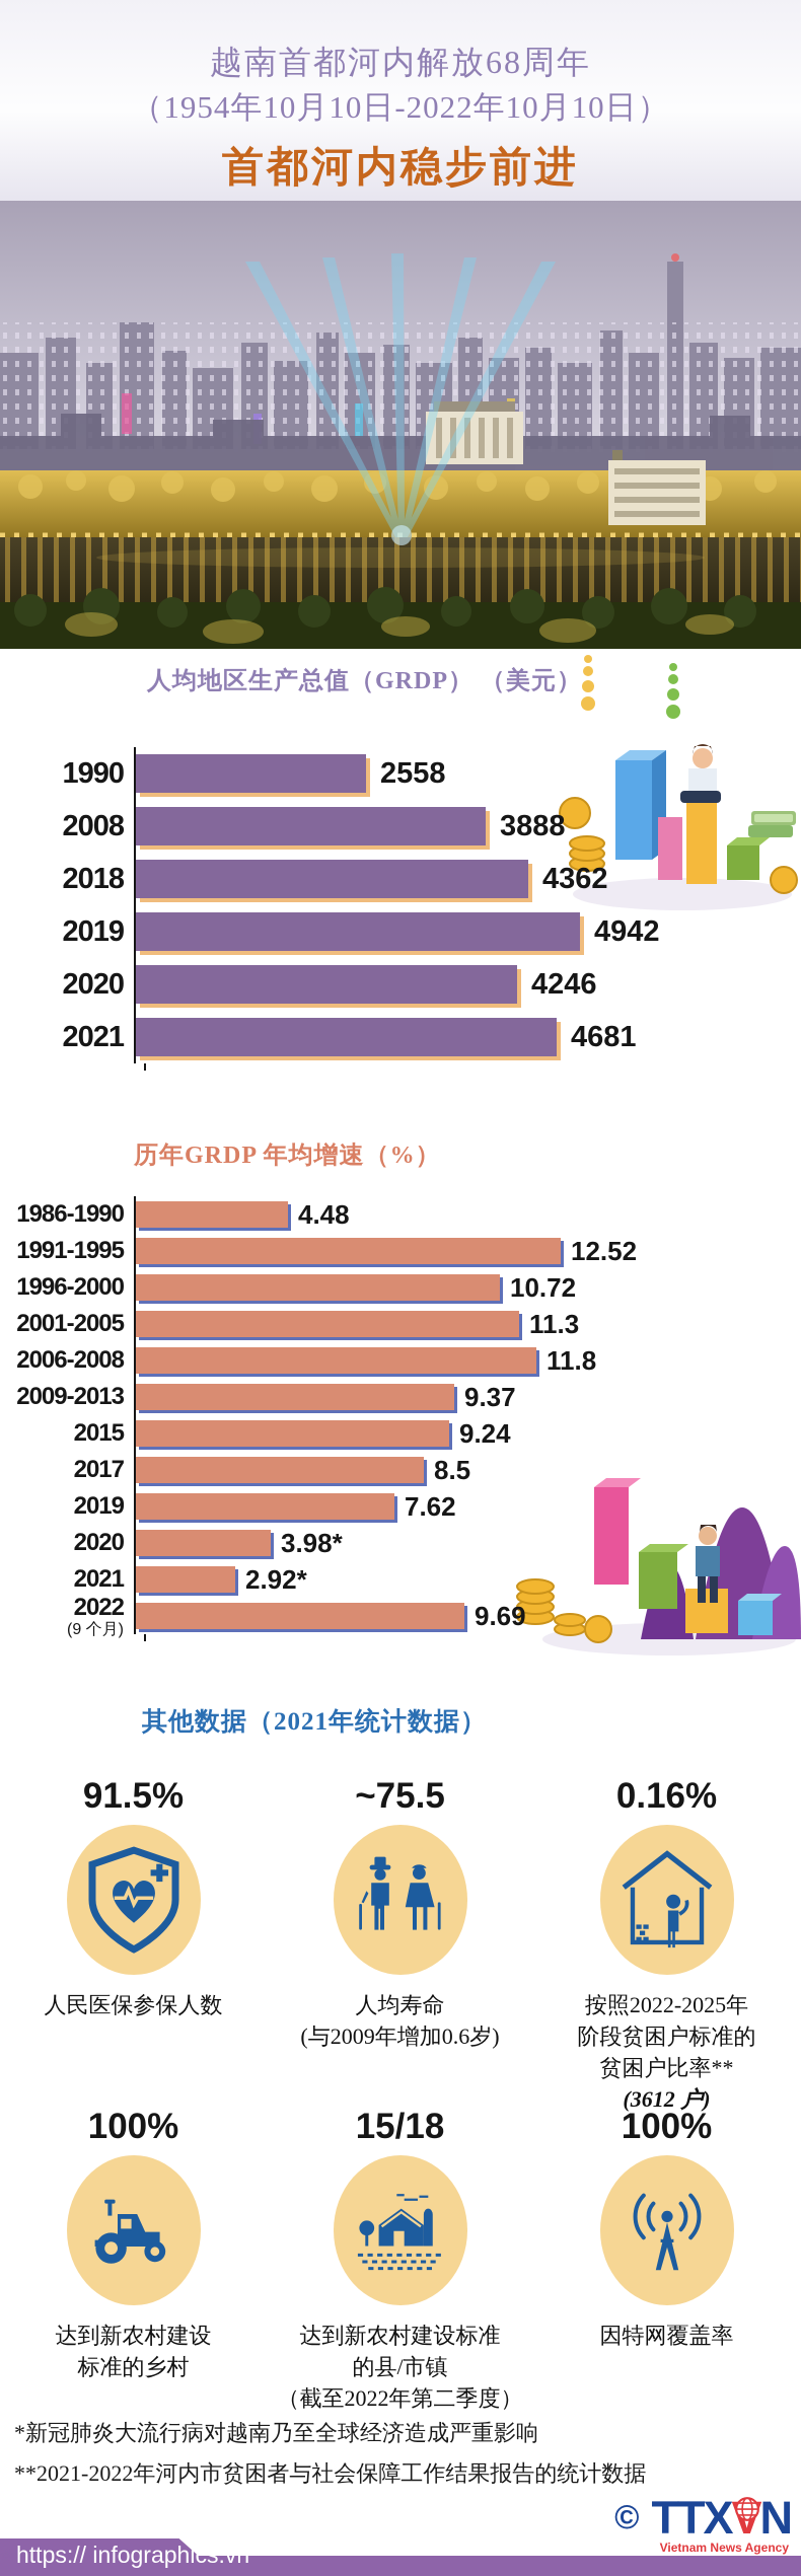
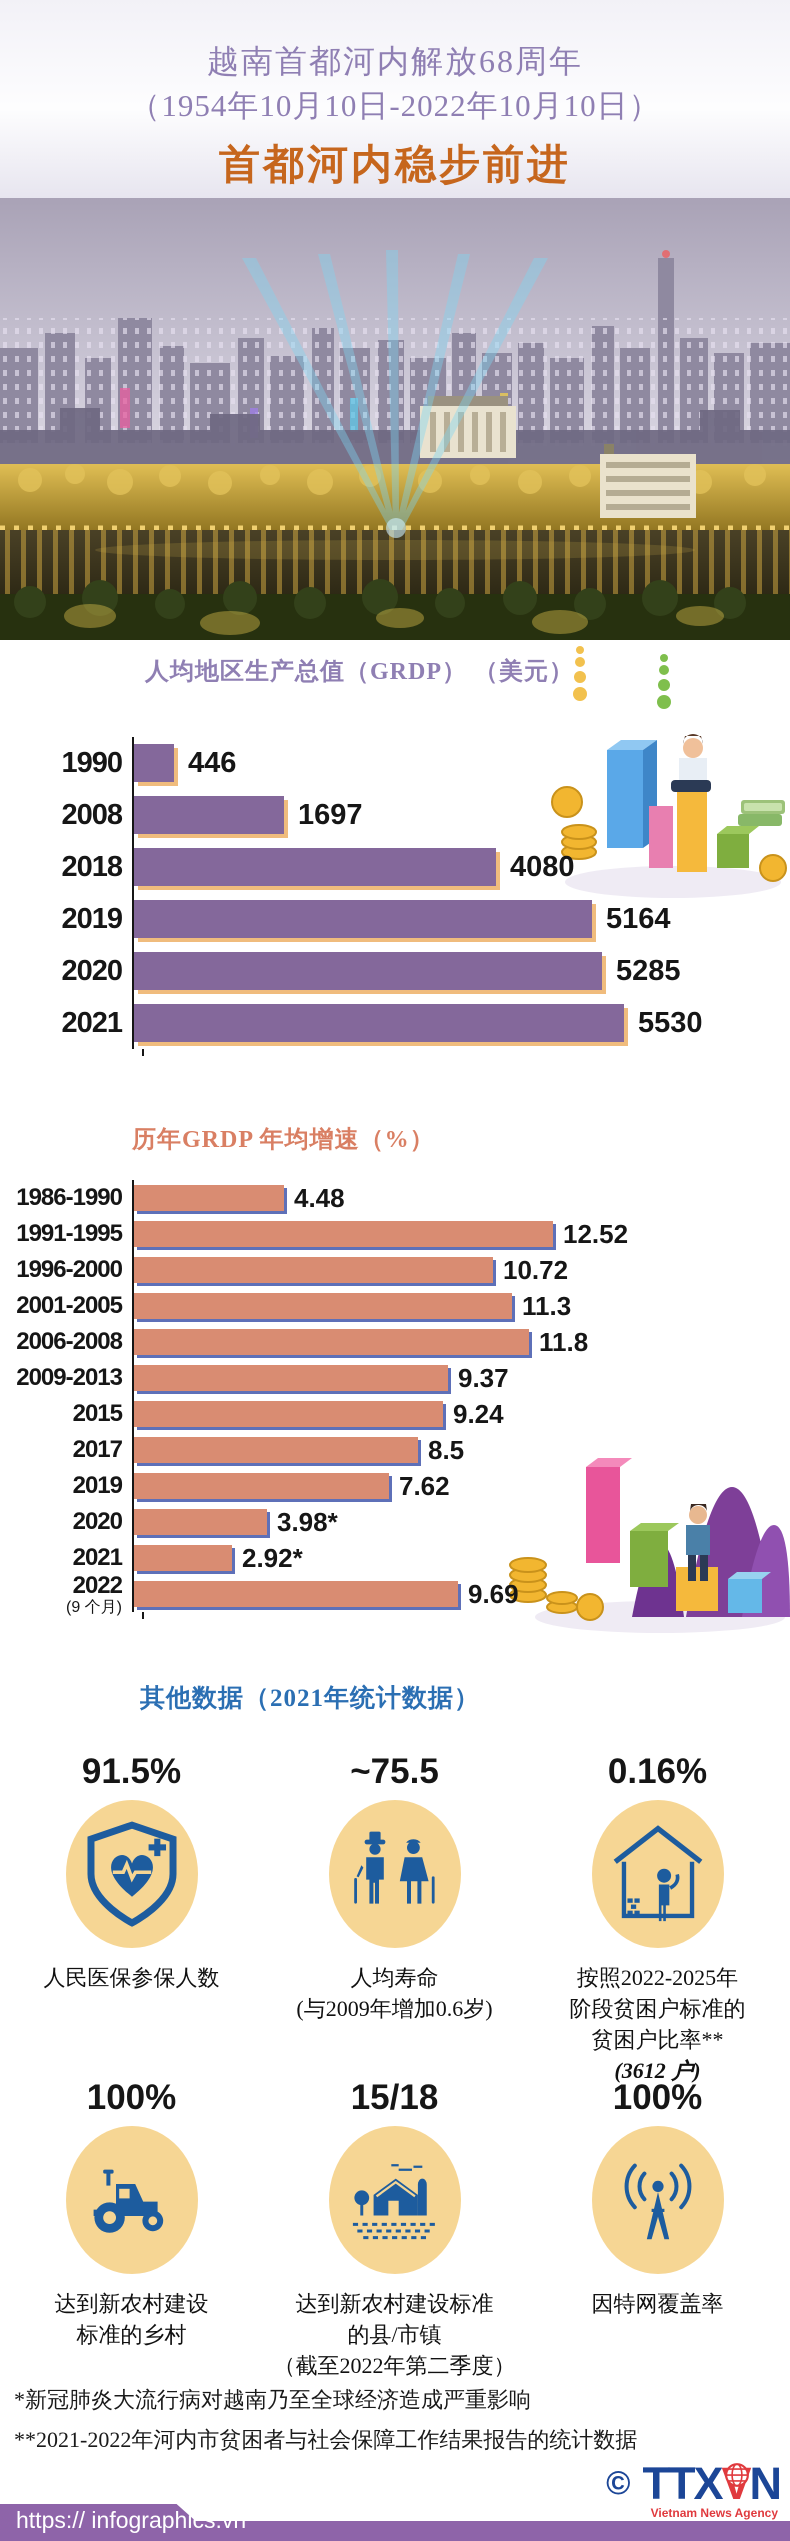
人均地区生产总值（GRDP） （美元）/1990: 2558 -> 446
人均地区生产总值（GRDP） （美元）/2008: 3888 -> 1697
人均地区生产总值（GRDP） （美元）/2018: 4362 -> 4080
人均地区生产总值（GRDP） （美元）/2019: 4942 -> 5164
人均地区生产总值（GRDP） （美元）/2020: 4246 -> 5285
人均地区生产总值（GRDP） （美元）/2021: 4681 -> 5530
